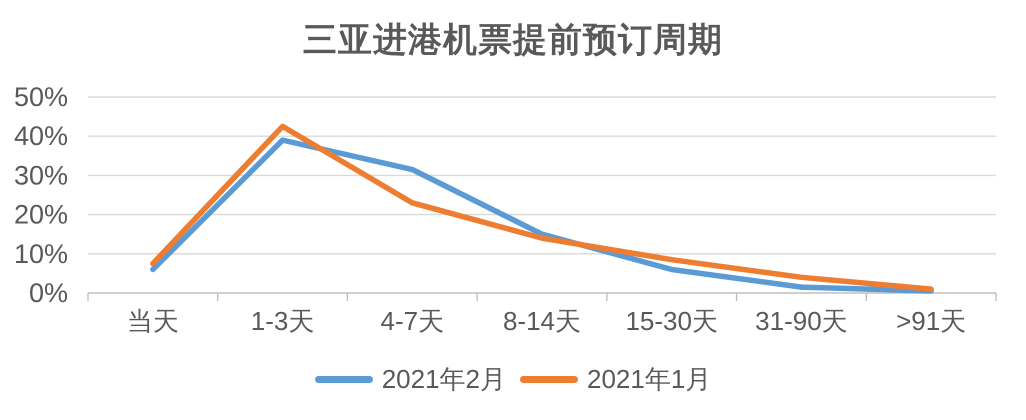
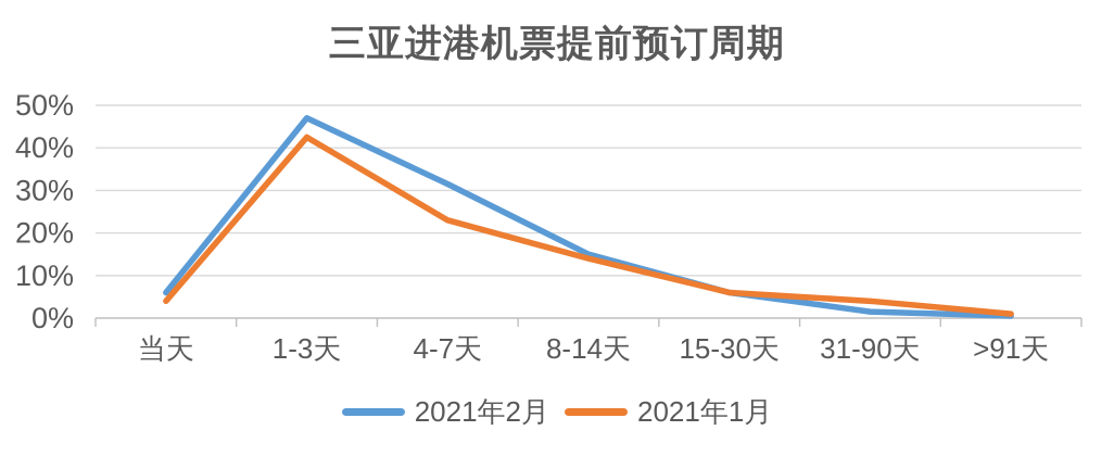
2021年1月/当天: 8% -> 4%
2021年2月/1-3天: 39% -> 47%
2021年1月/15-30天: 8% -> 6%
